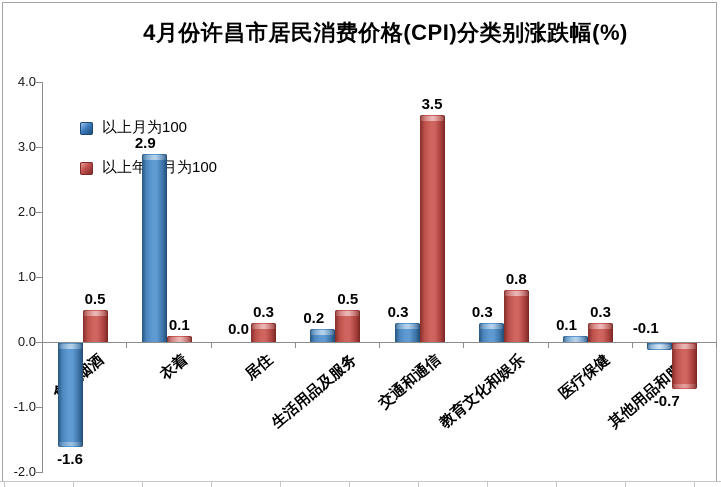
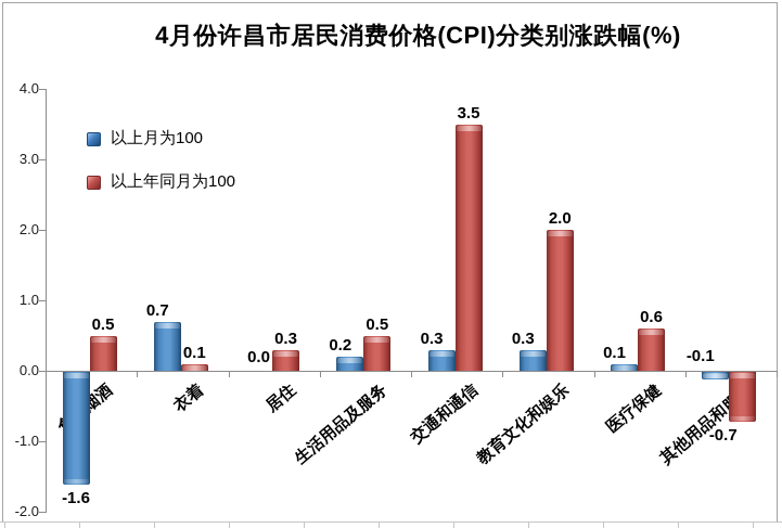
以上月为100/衣着: 2.9 -> 0.7
以上年同月为100/教育文化和娱乐: 0.8 -> 2.0
以上年同月为100/医疗保健: 0.3 -> 0.6
